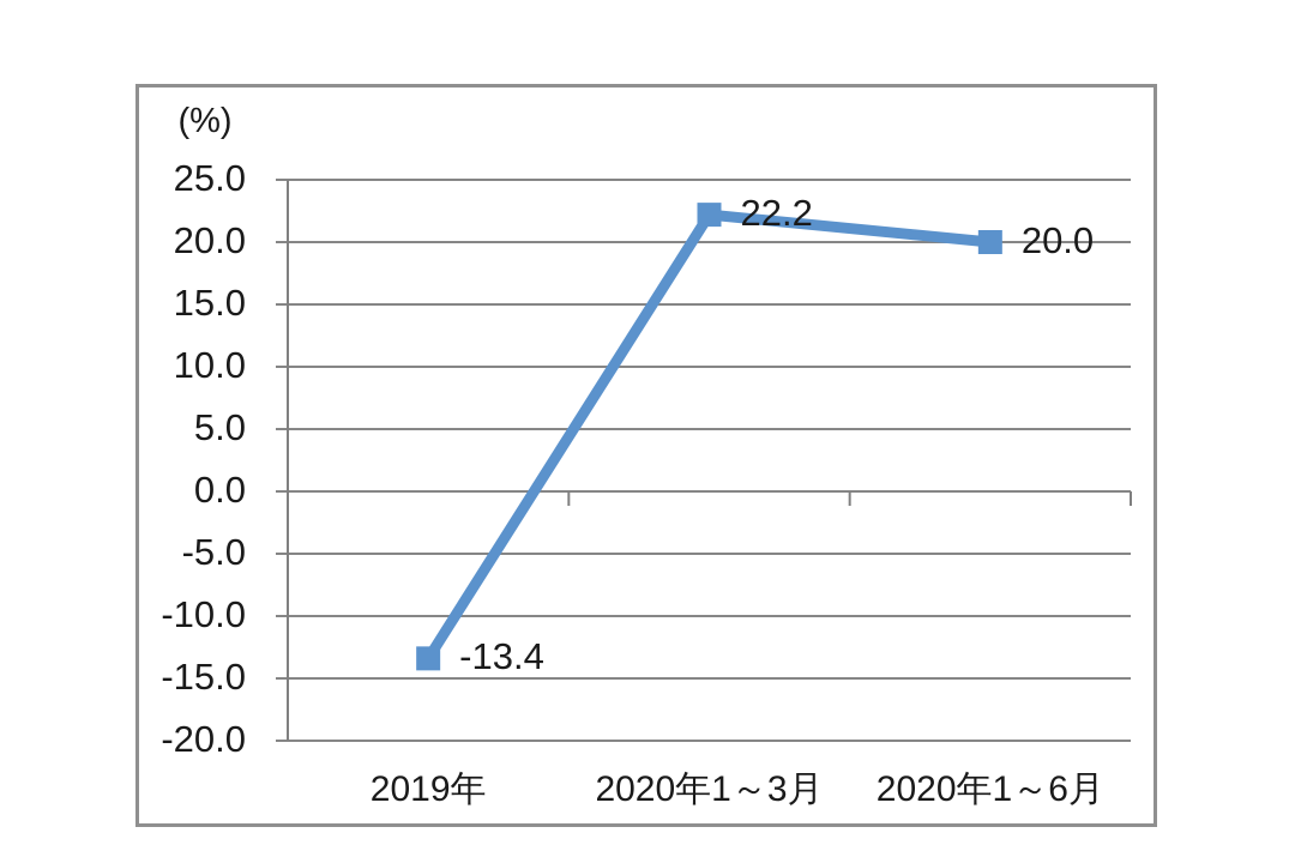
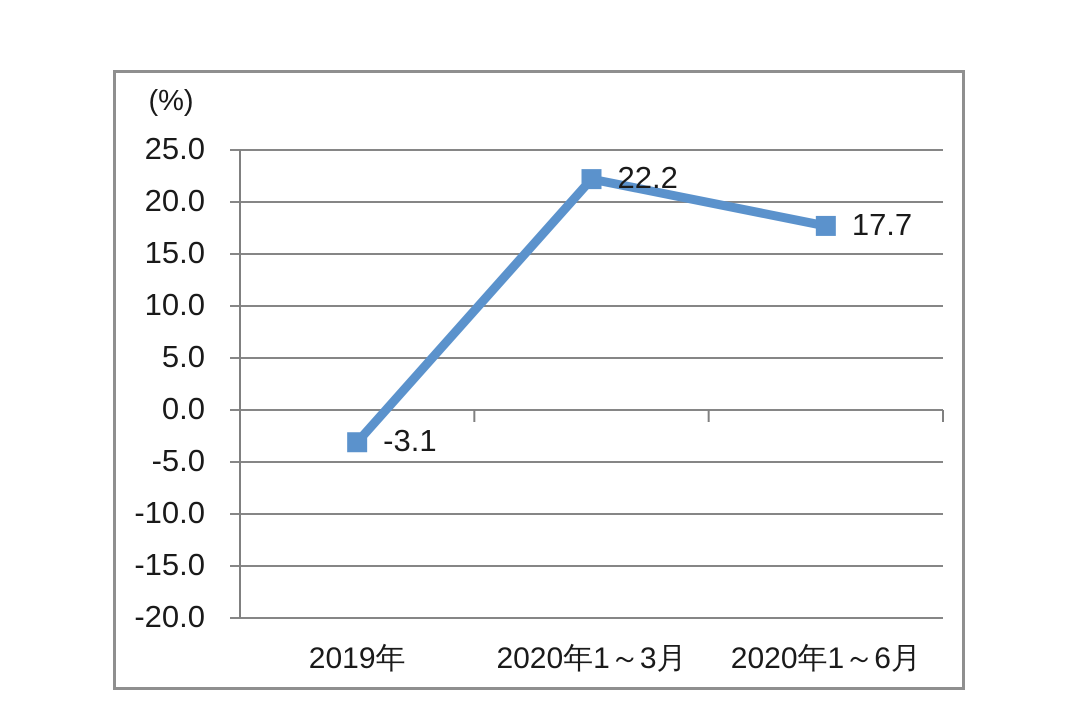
2019年: -13.4 -> -3.1
2020年1～6月: 20.0 -> 17.7
